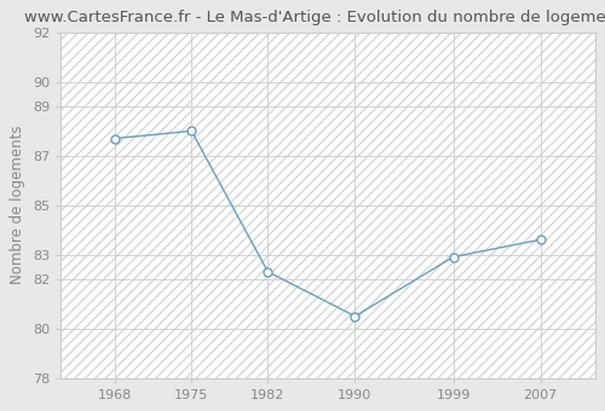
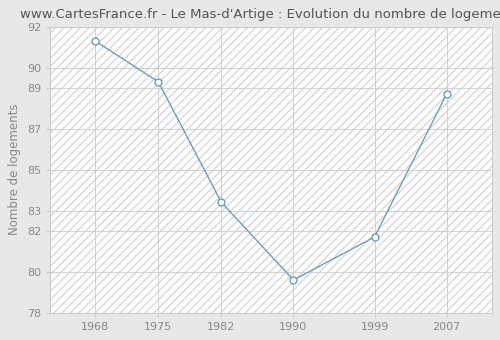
1968: 87.7 -> 91.3
1975: 88.0 -> 89.3
1982: 82.3 -> 83.4
1990: 80.5 -> 79.6
1999: 82.9 -> 81.7
2007: 83.6 -> 88.7
